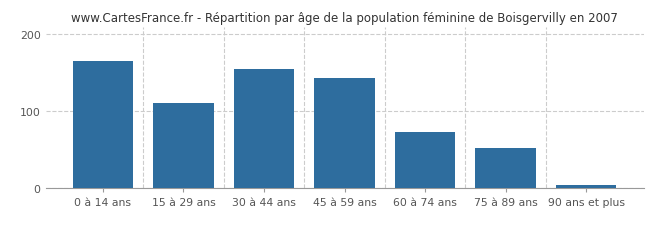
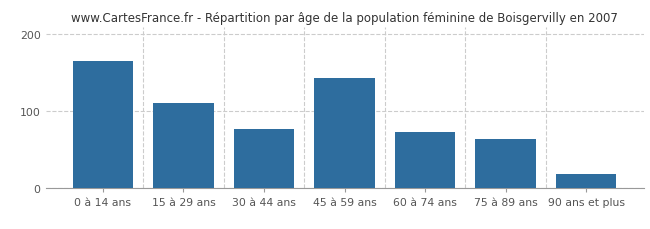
30 à 44 ans: 155 -> 76
75 à 89 ans: 52 -> 64
90 ans et plus: 4 -> 18
